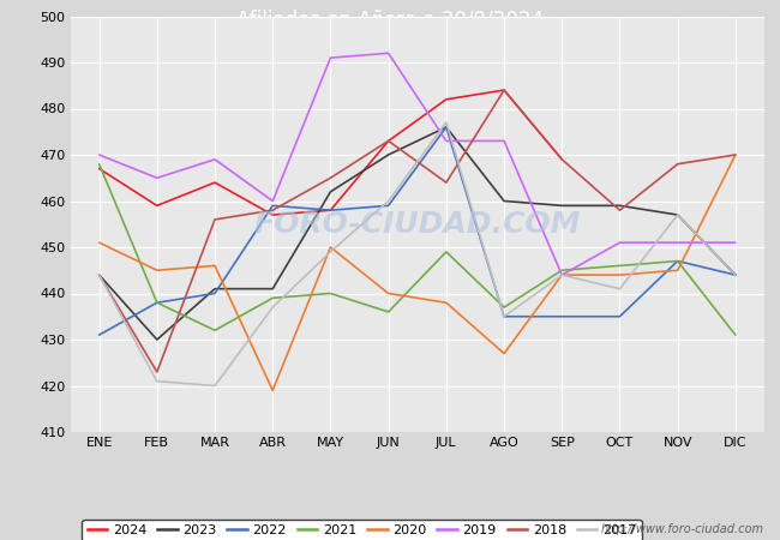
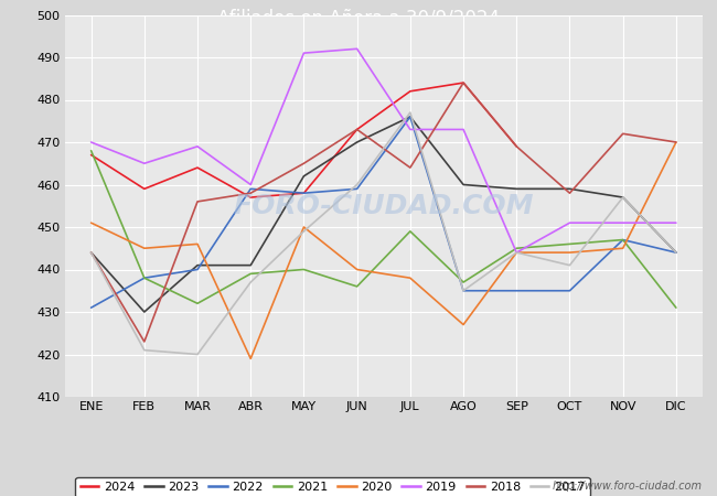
2018/NOV: 468 -> 472
